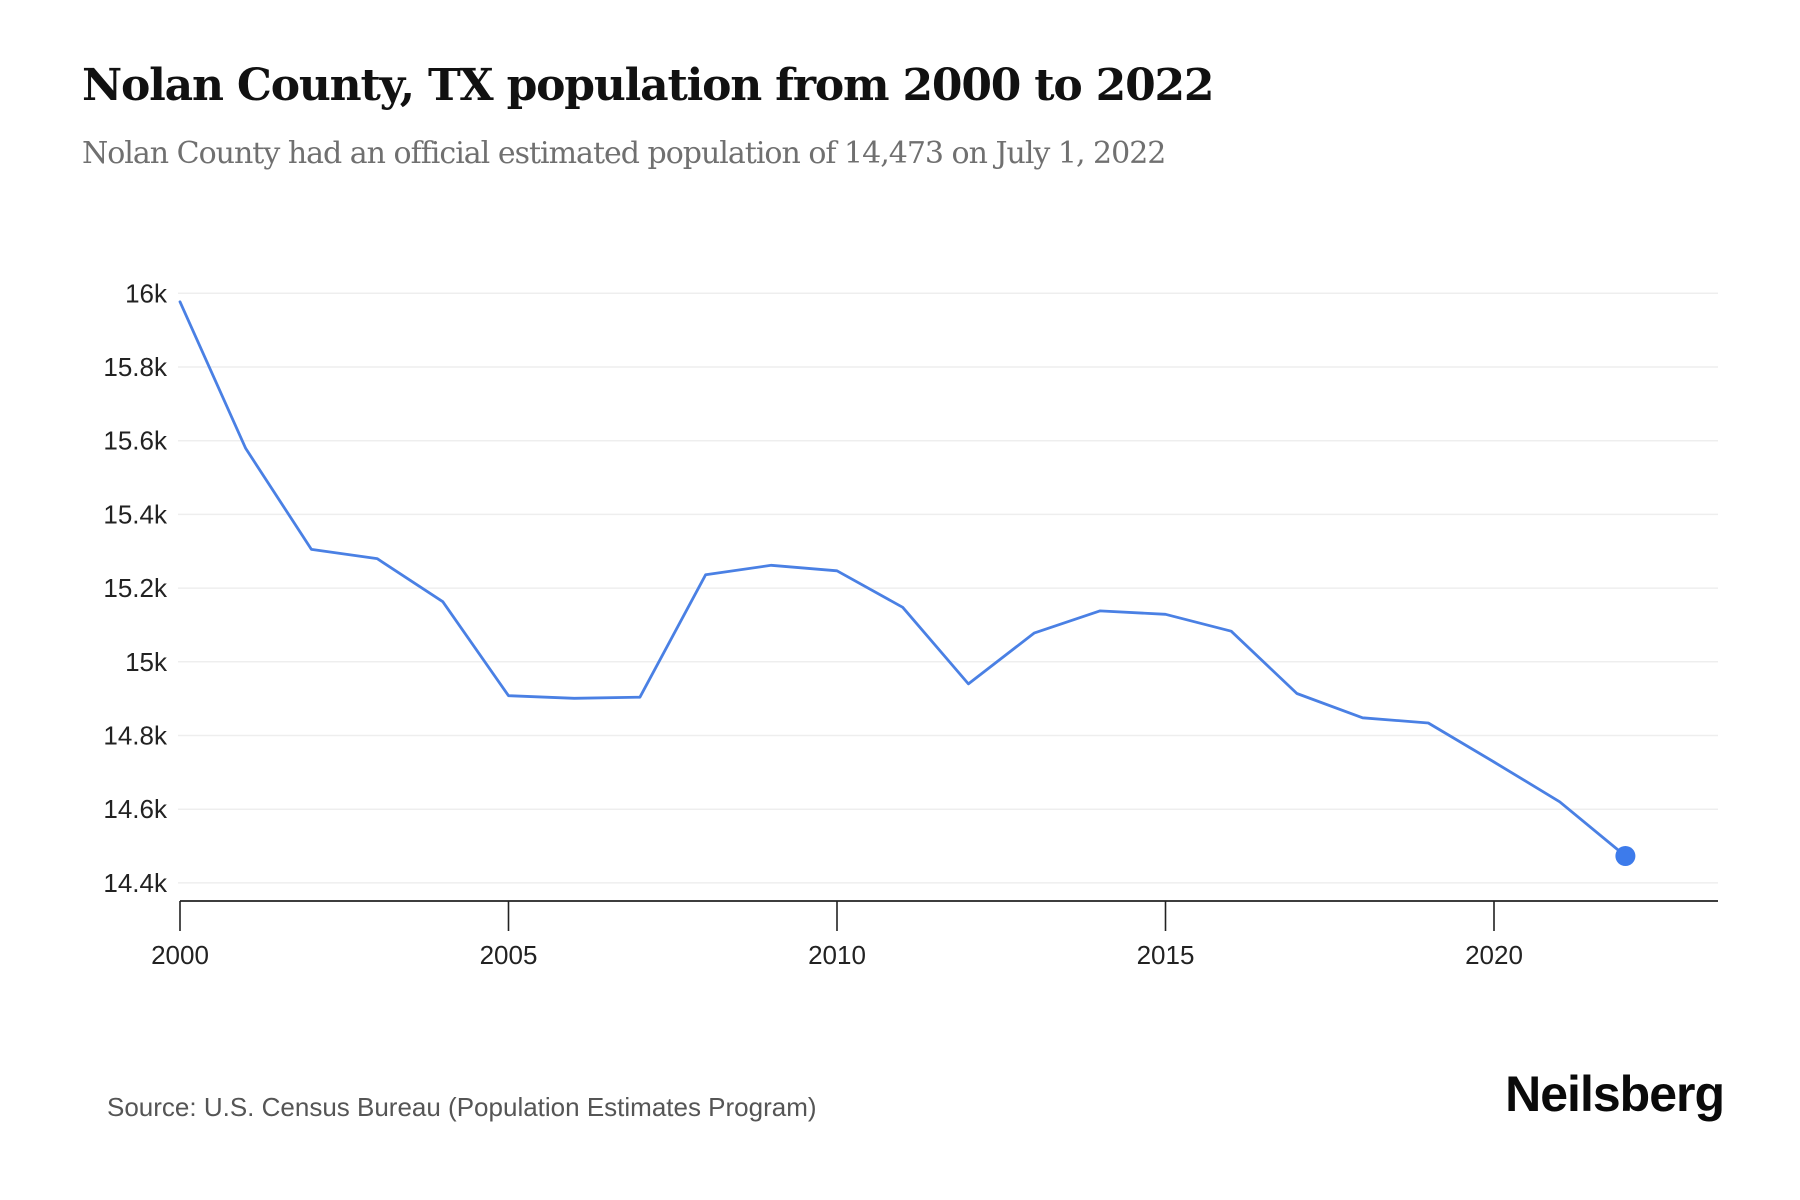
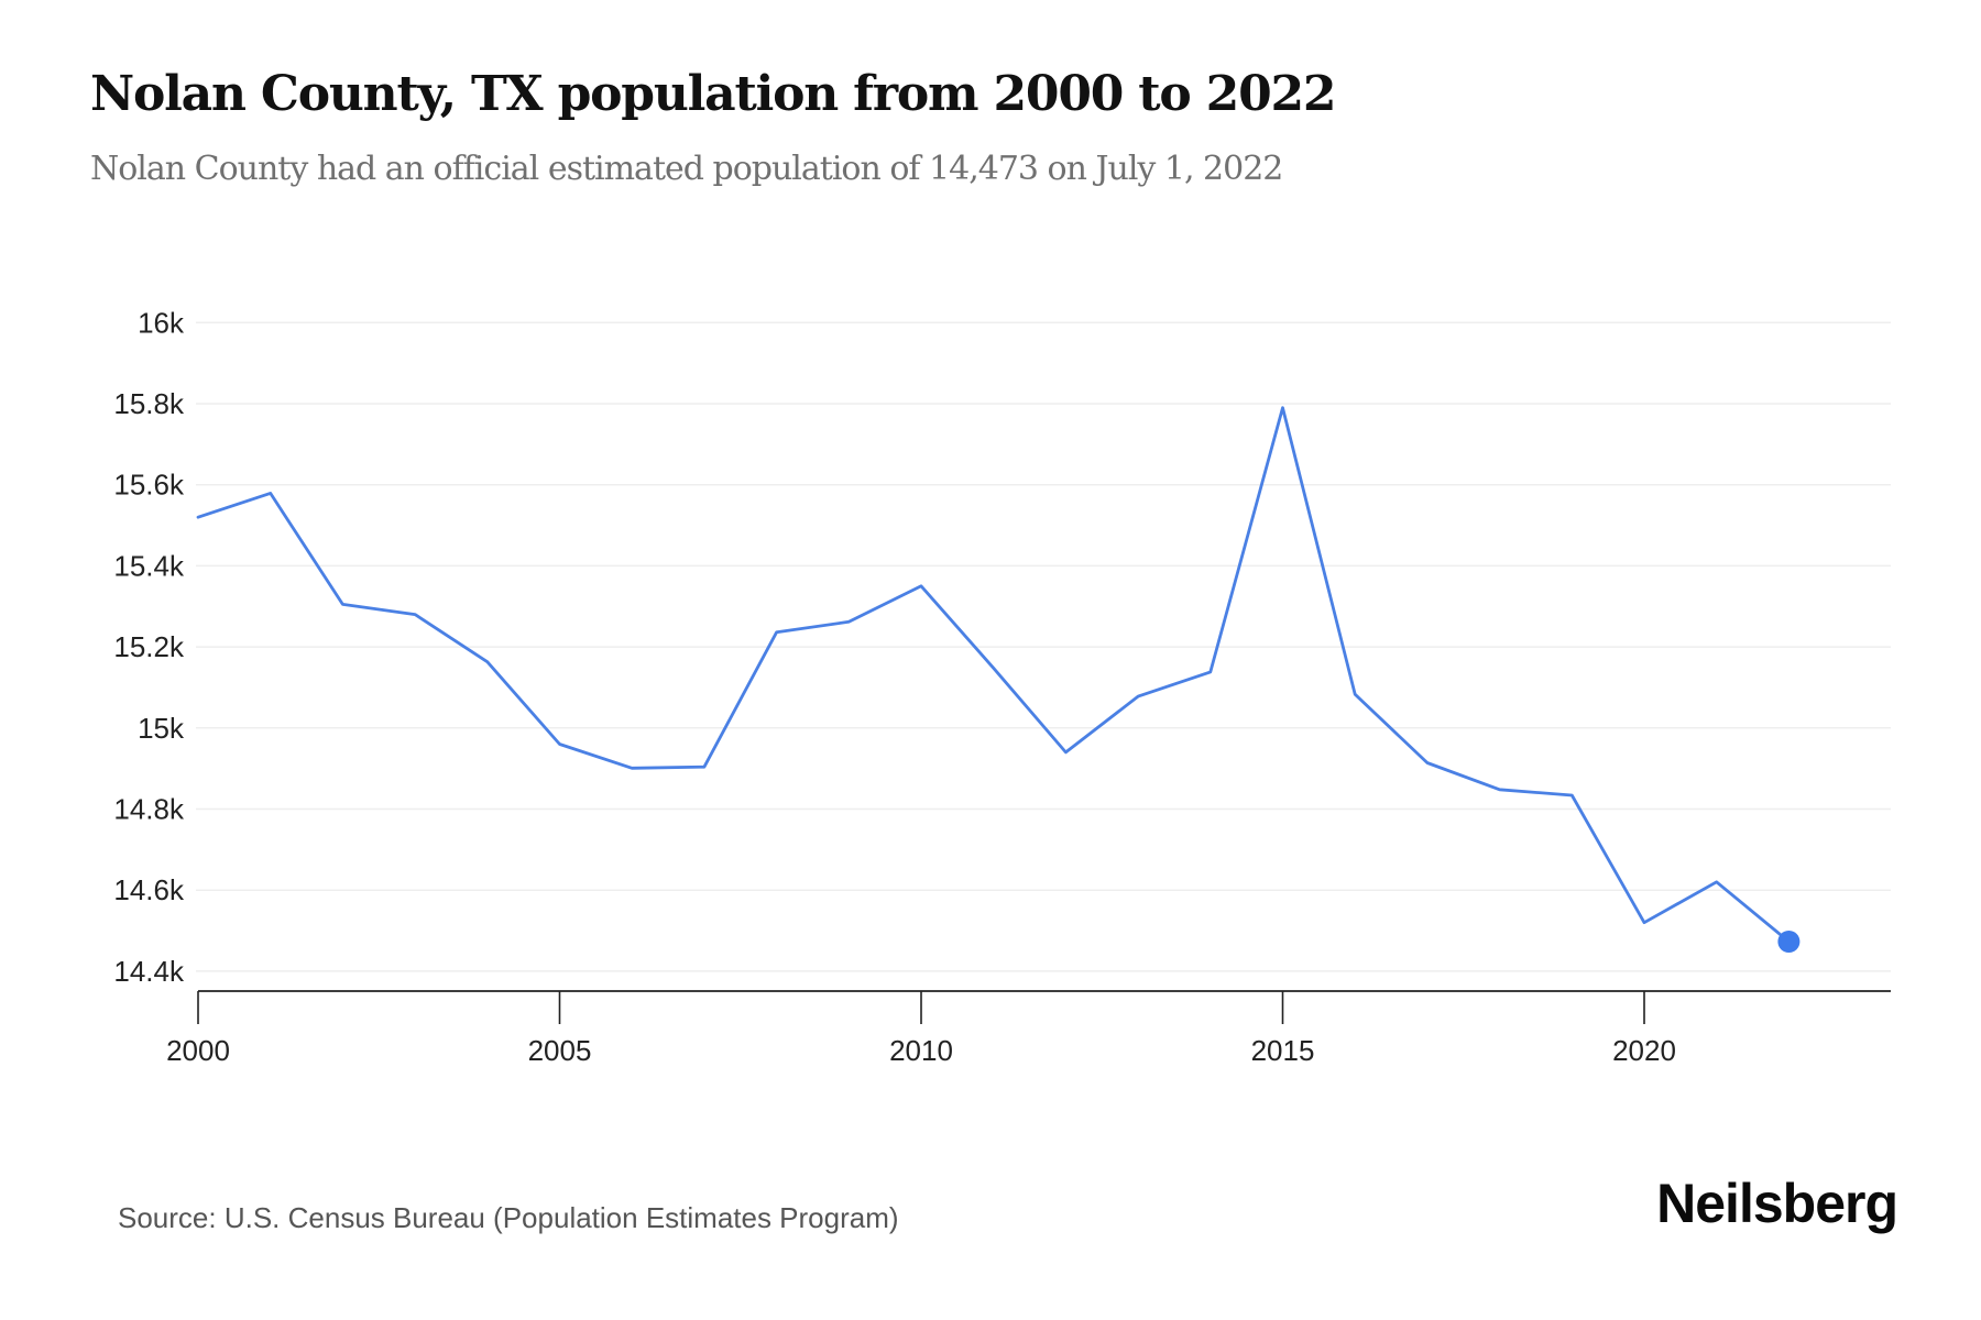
2000: 15.98k -> 15.52k
2005: 14.91k -> 14.96k
2010: 15.25k -> 15.35k
2015: 15.13k -> 15.79k
2020: 14.73k -> 14.52k
